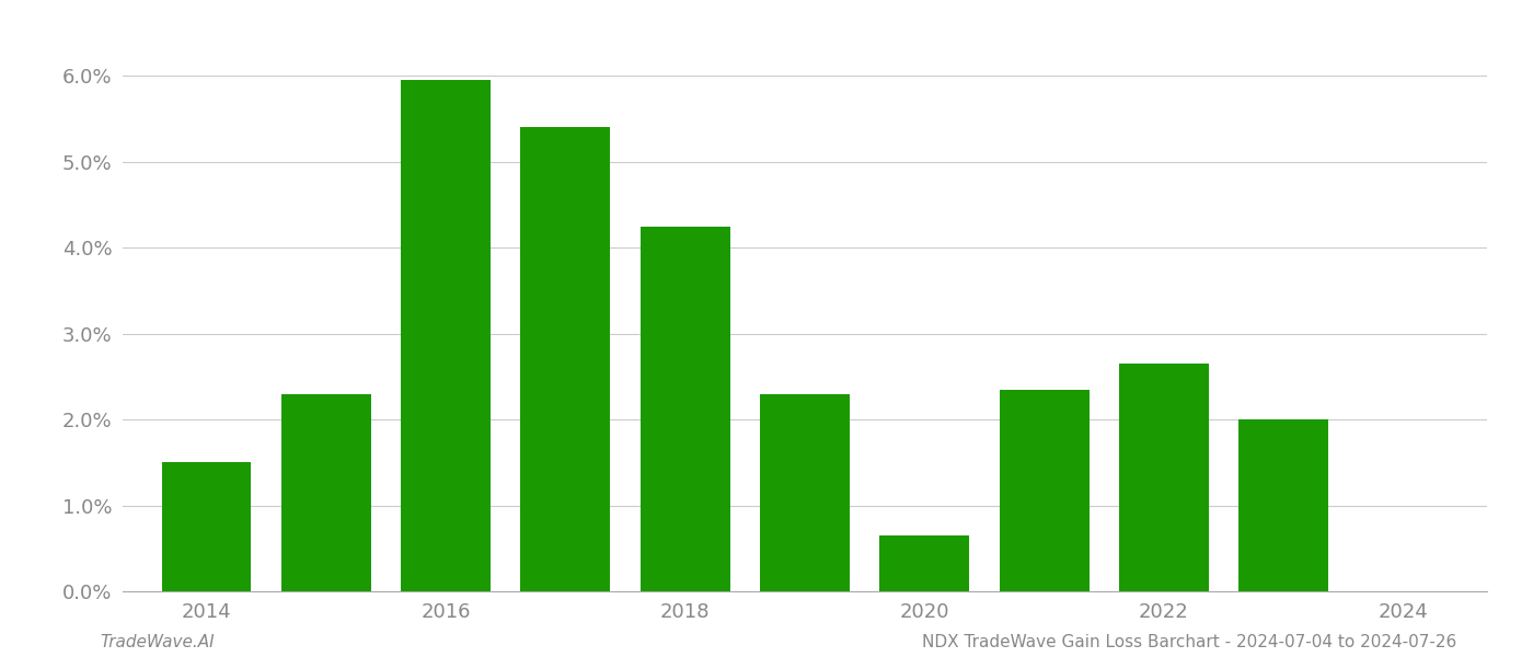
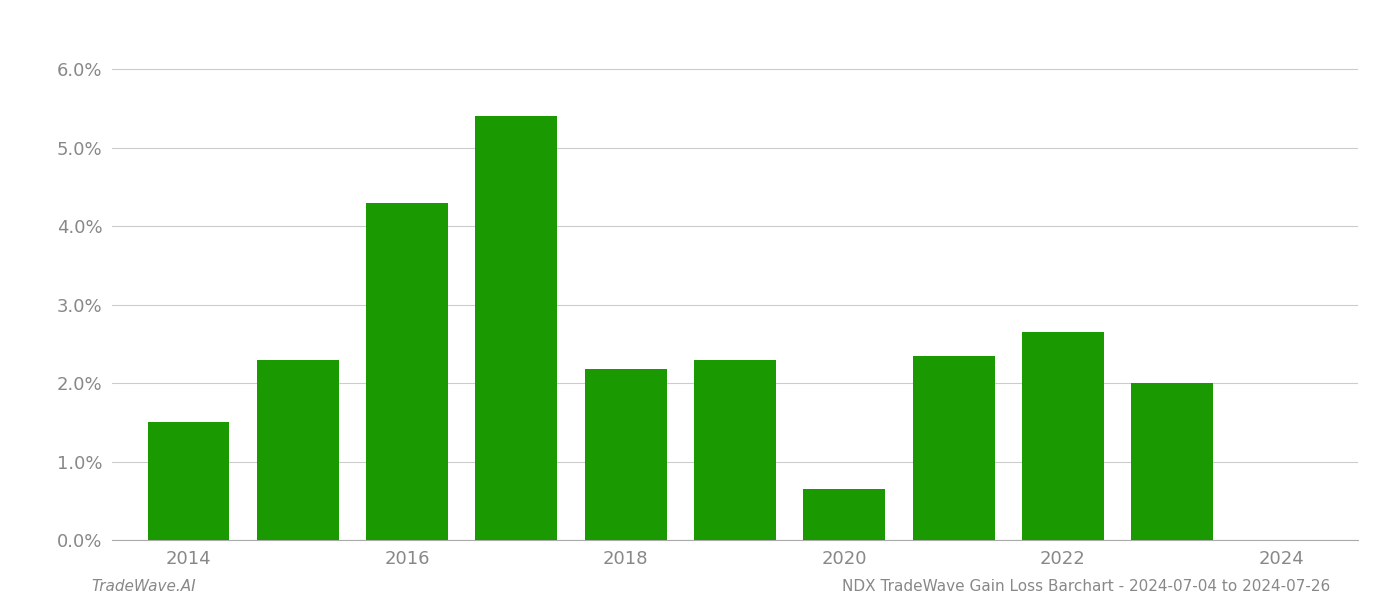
2016: 5.95% -> 4.30%
2018: 4.25% -> 2.18%
